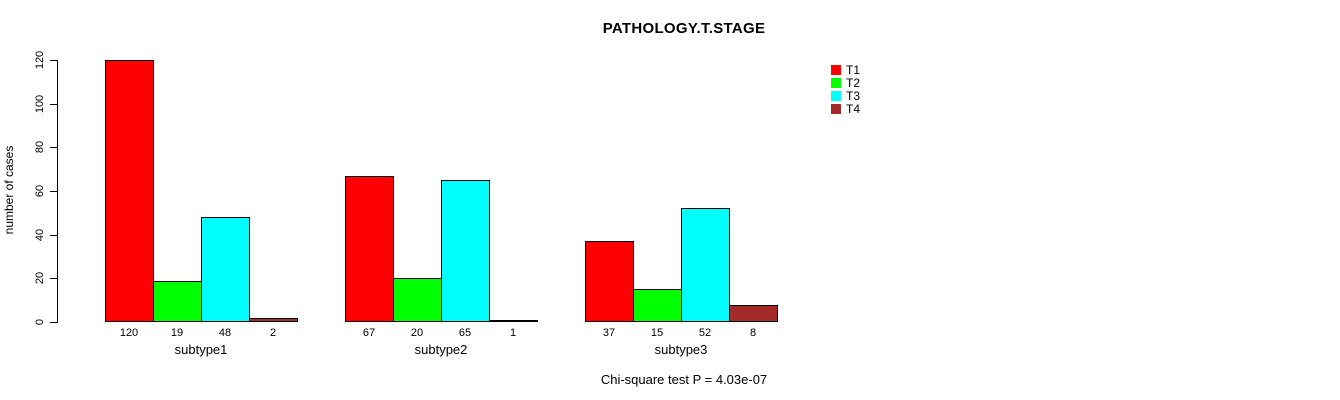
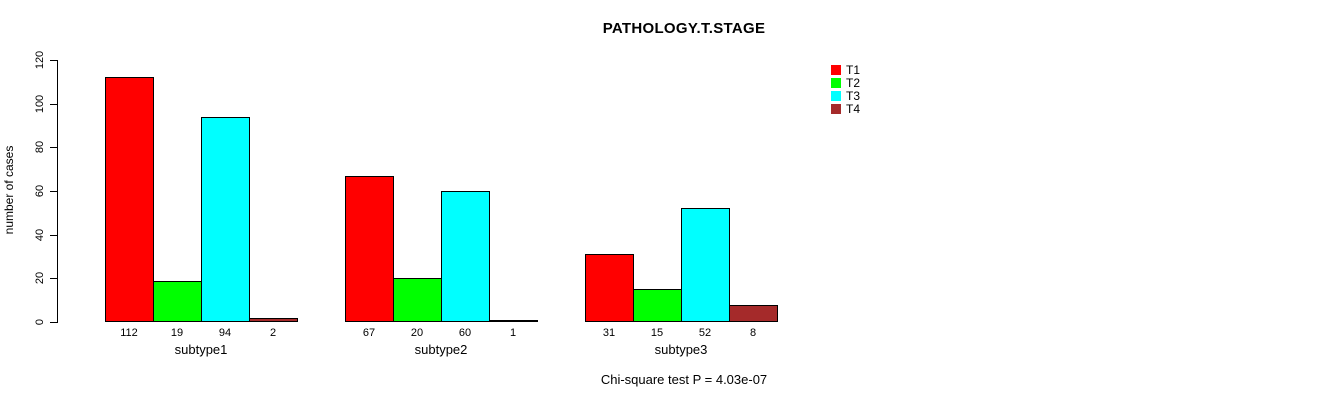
T1/subtype1: 120 -> 112
T3/subtype1: 48 -> 94
T3/subtype2: 65 -> 60
T1/subtype3: 37 -> 31
